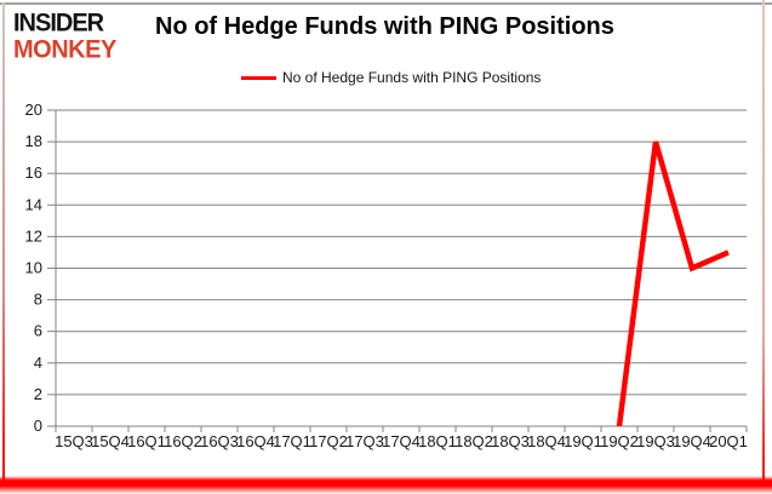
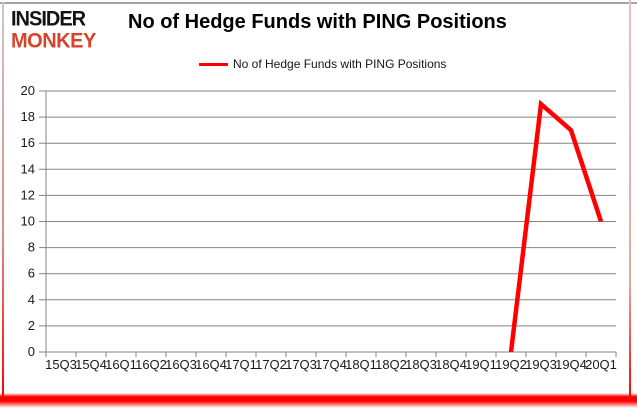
19Q3: 18 -> 19
19Q4: 10 -> 17
20Q1: 11 -> 10
